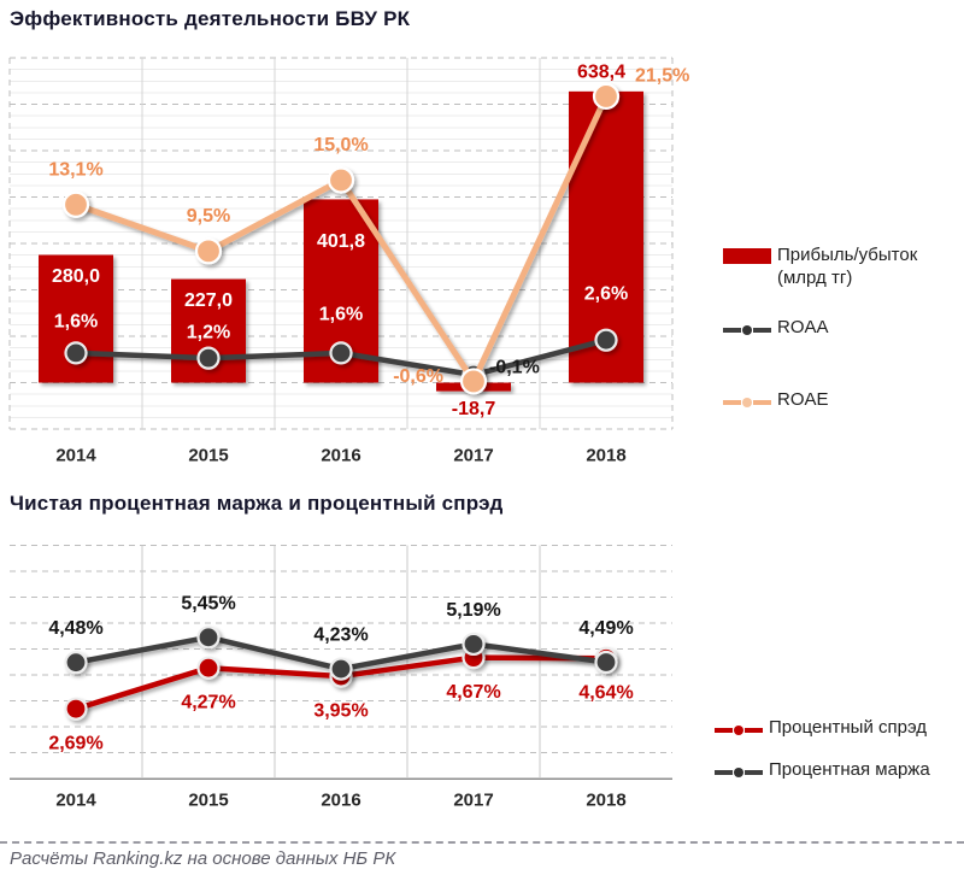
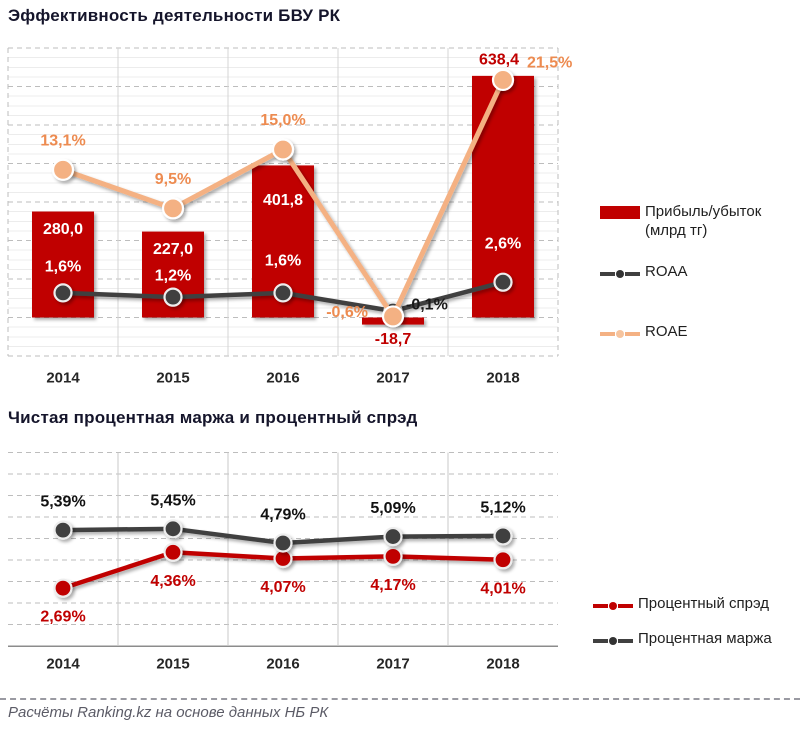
Чистая процентная маржа и процентный спрэд/Процентная маржа/2014: 4,48% -> 5,39%
Чистая процентная маржа и процентный спрэд/Процентный спрэд/2015: 4,27% -> 4,36%
Чистая процентная маржа и процентный спрэд/Процентный спрэд/2016: 3,95% -> 4,07%
Чистая процентная маржа и процентный спрэд/Процентная маржа/2016: 4,23% -> 4,79%
Чистая процентная маржа и процентный спрэд/Процентный спрэд/2017: 4,67% -> 4,17%
Чистая процентная маржа и процентный спрэд/Процентная маржа/2017: 5,19% -> 5,09%
Чистая процентная маржа и процентный спрэд/Процентный спрэд/2018: 4,64% -> 4,01%
Чистая процентная маржа и процентный спрэд/Процентная маржа/2018: 4,49% -> 5,12%
